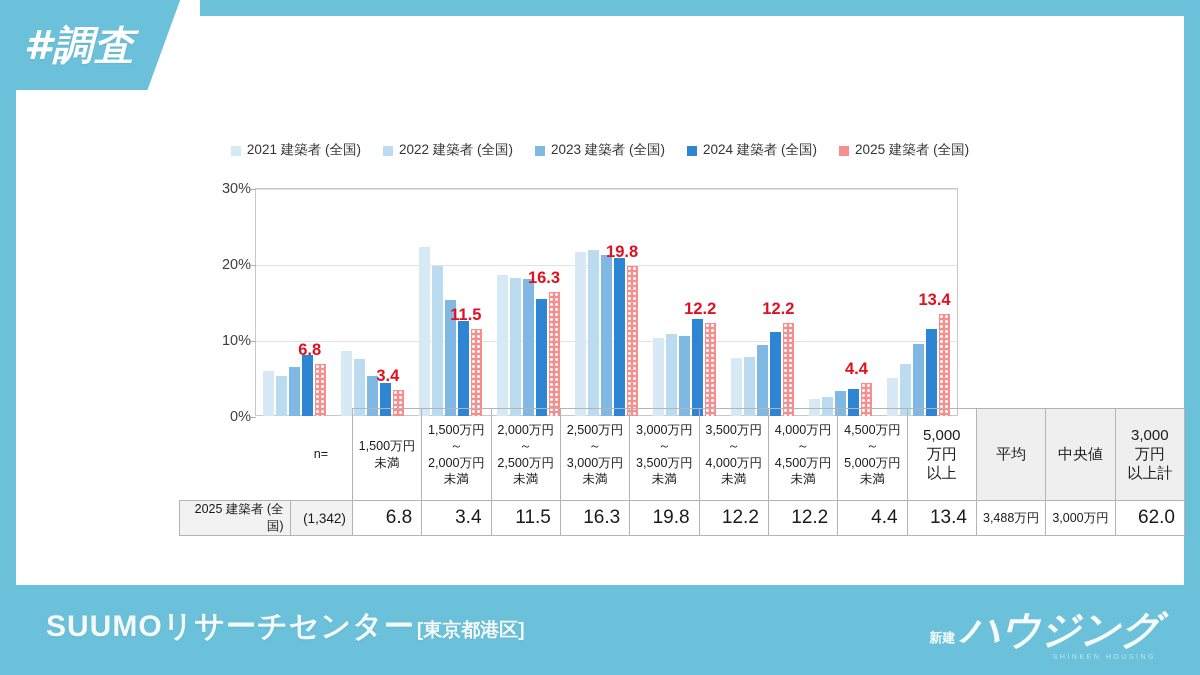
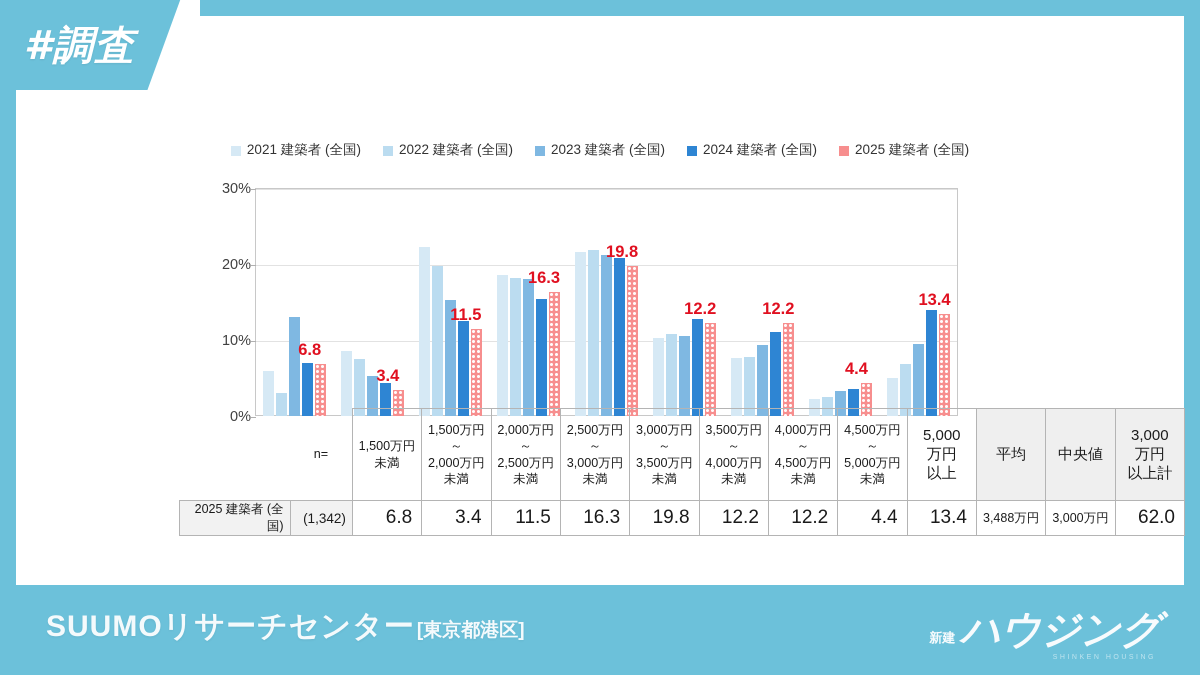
2022 建築者 (全国)/1,500万円未満: 5% -> 3%
2023 建築者 (全国)/1,500万円未満: 6% -> 13%
2024 建築者 (全国)/1,500万円未満: 8% -> 7%
2024 建築者 (全国)/5,000万円以上: 11% -> 14%
